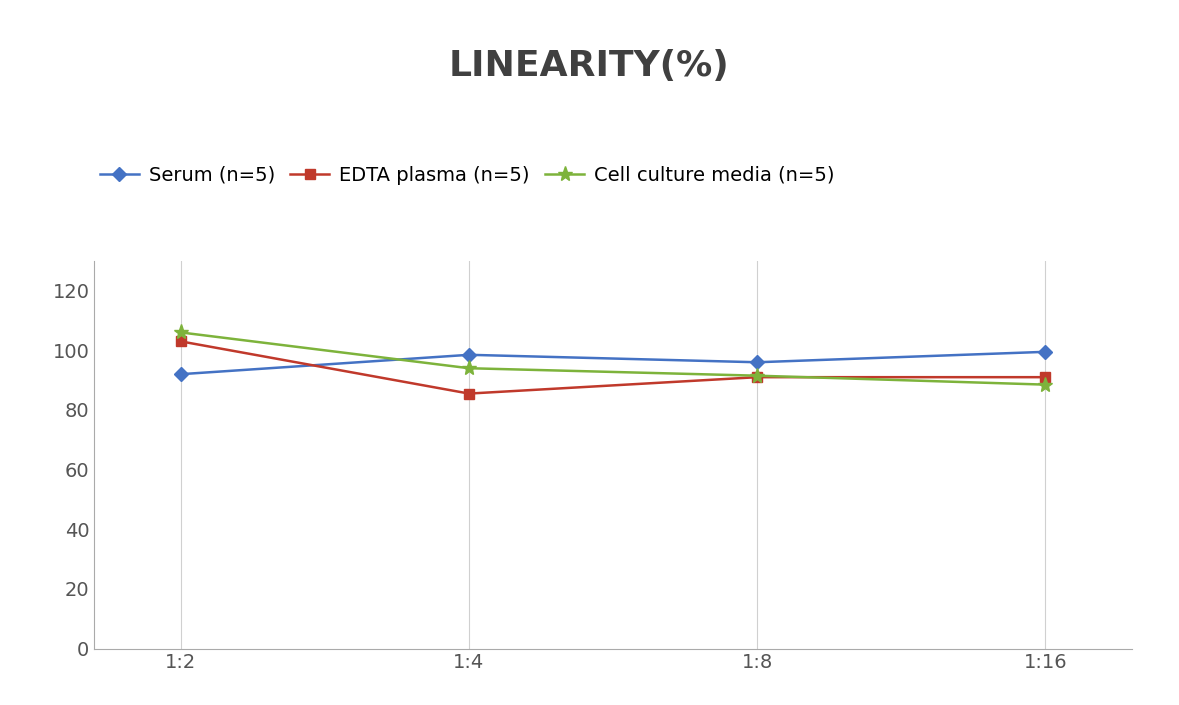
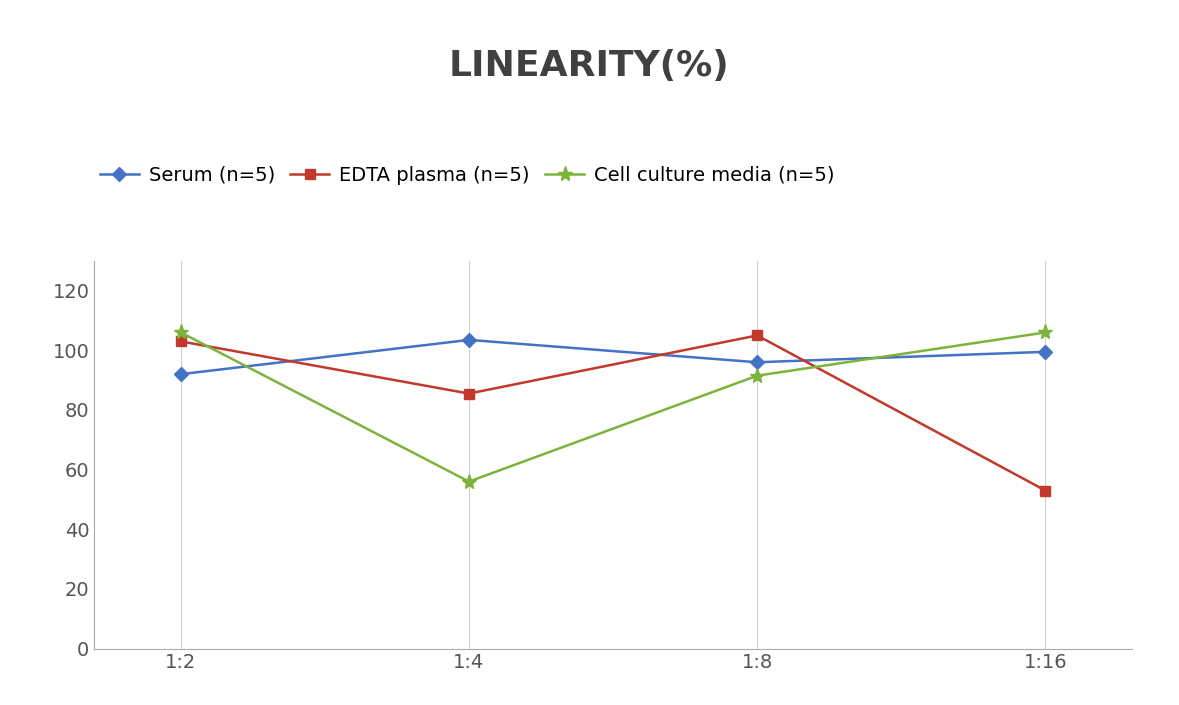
Serum (n=5)/1:4: 98.5 -> 103.5
Cell culture media (n=5)/1:4: 94.0 -> 56.0
EDTA plasma (n=5)/1:8: 91.0 -> 105.0
EDTA plasma (n=5)/1:16: 91.0 -> 53.0
Cell culture media (n=5)/1:16: 88.5 -> 106.0
